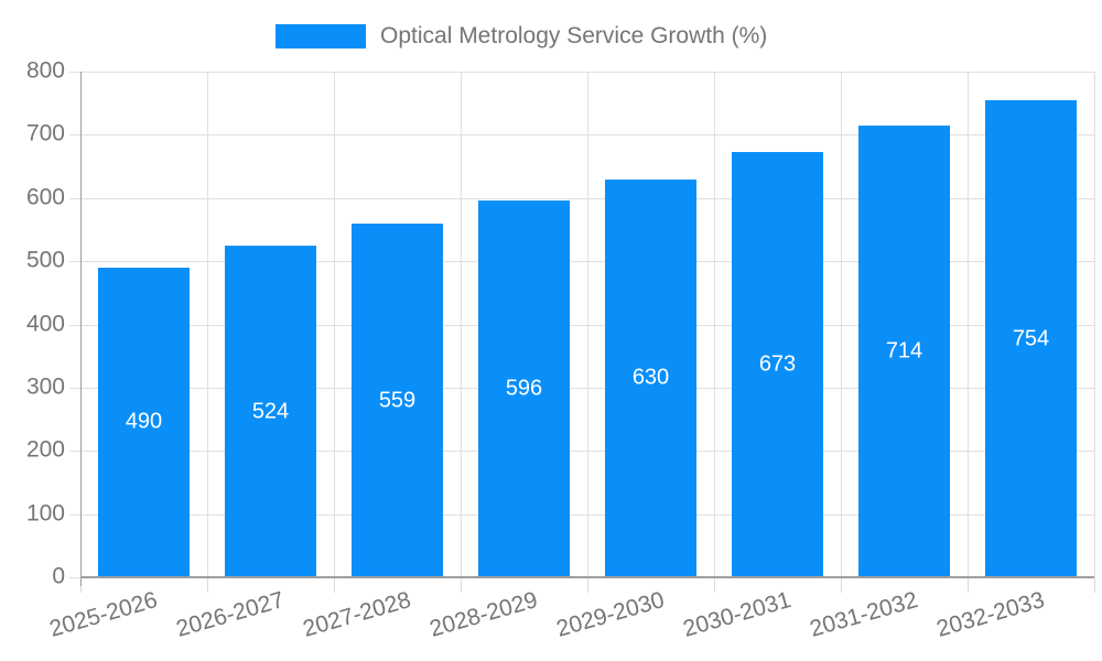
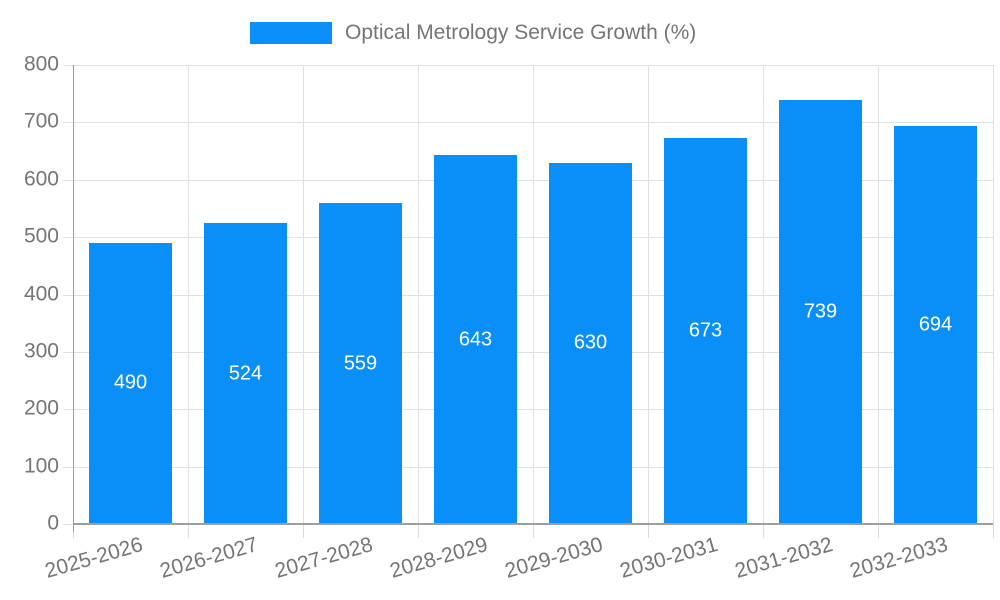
2028-2029: 596 -> 643
2031-2032: 714 -> 739
2032-2033: 754 -> 694
